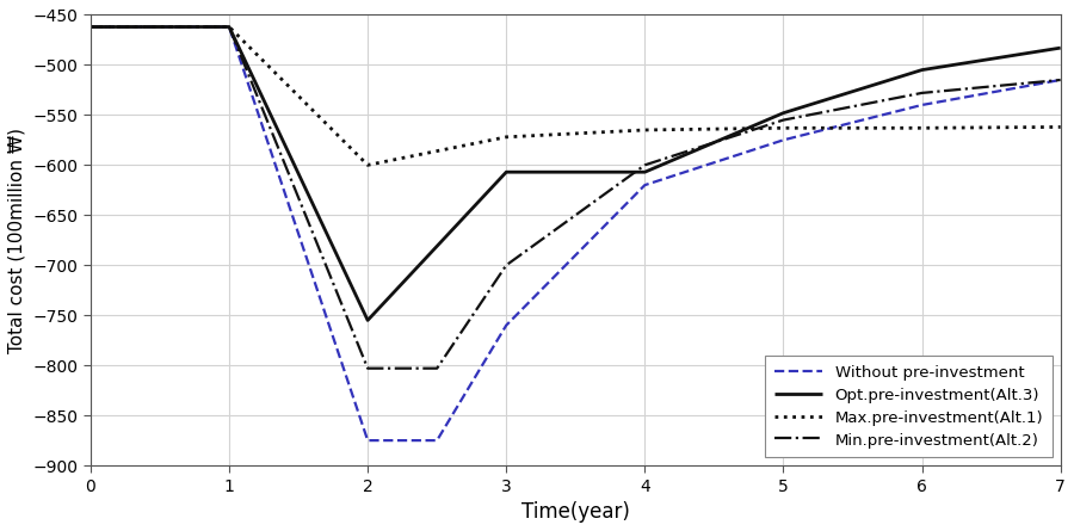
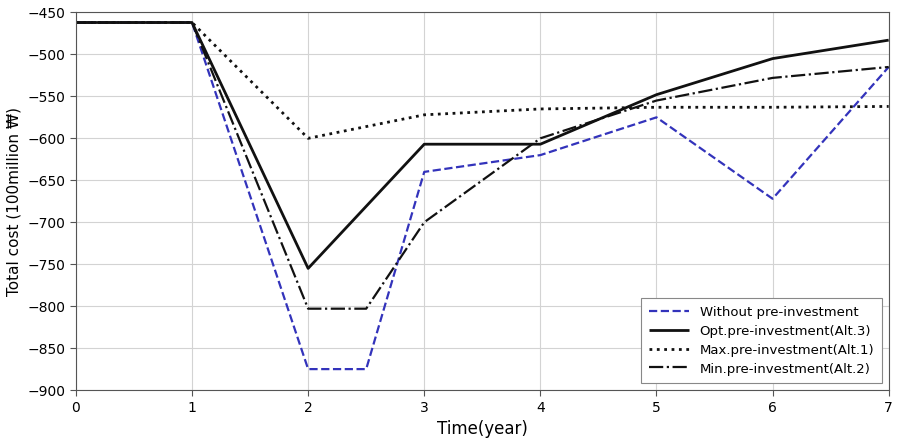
Without pre-investment/3: -760 -> -640
Without pre-investment/6: -540 -> -672
